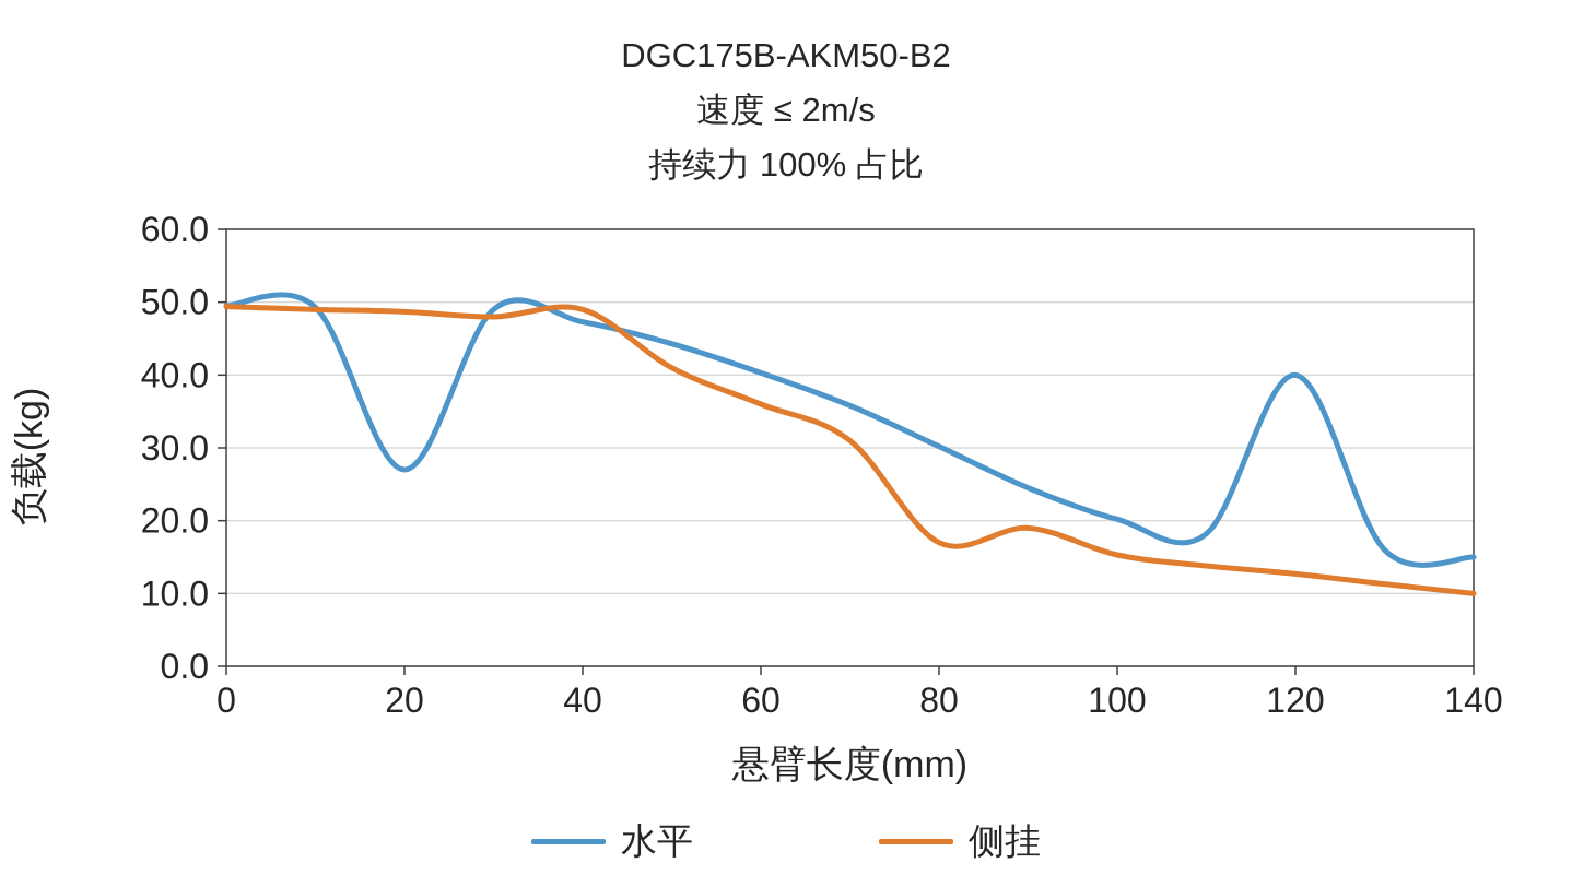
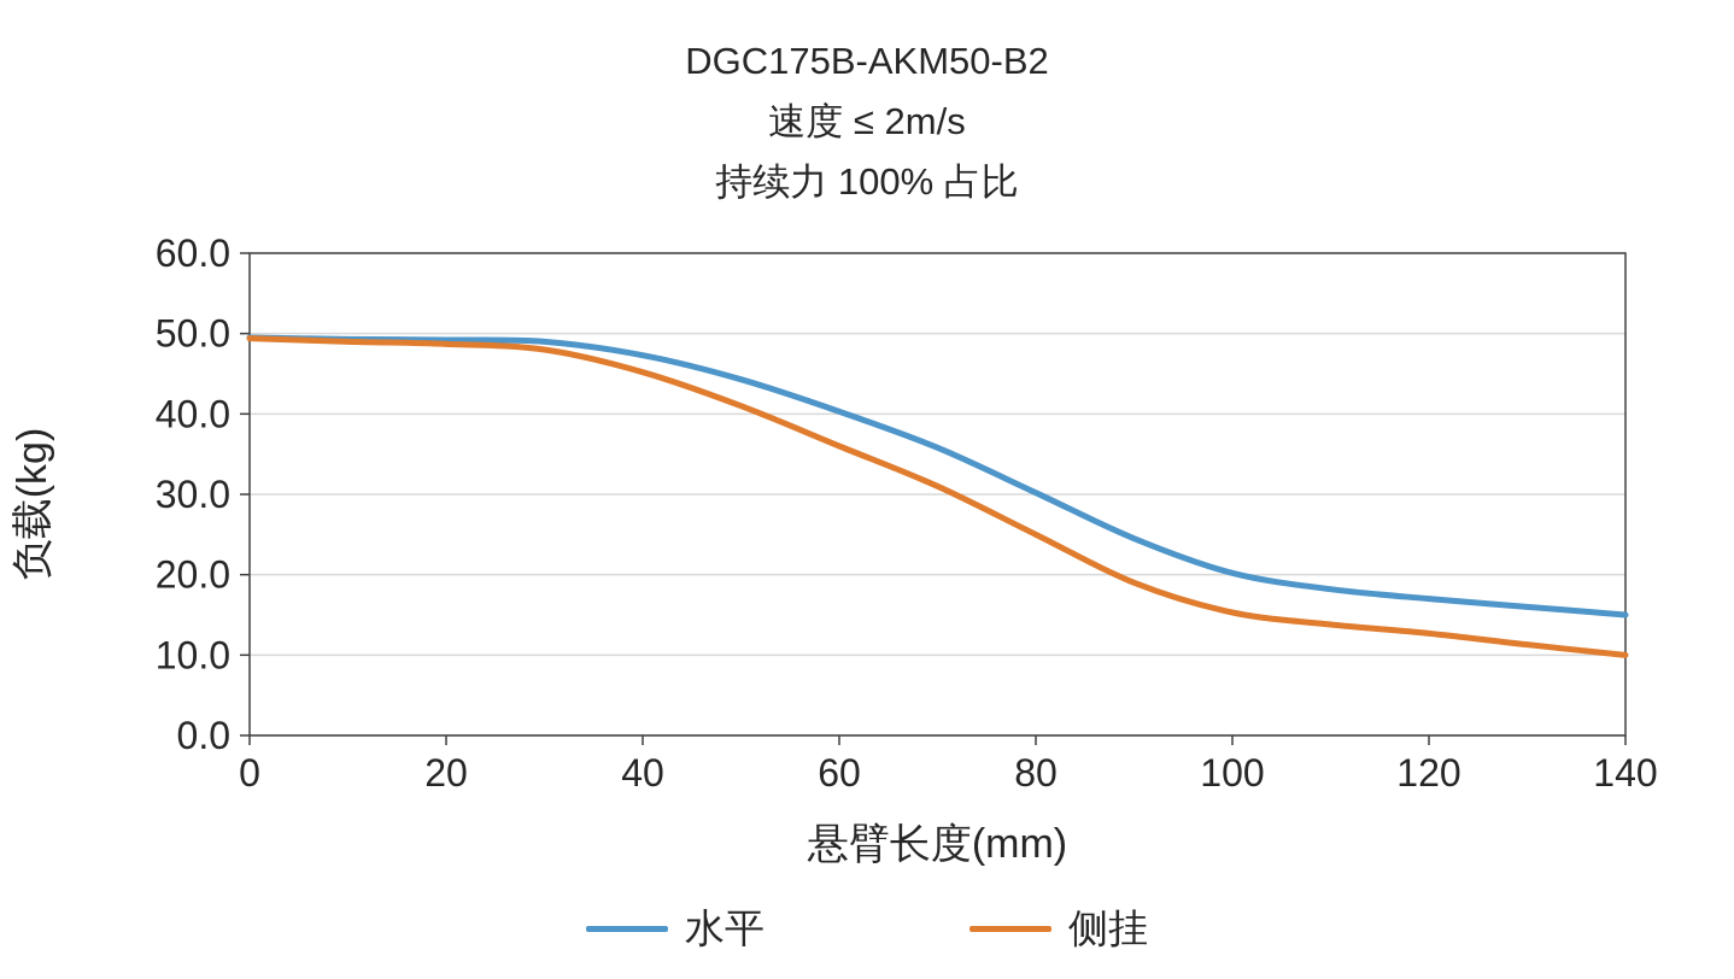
水平/20: 27 -> 49
侧挂/40: 49 -> 45
侧挂/80: 17 -> 25
水平/120: 40 -> 17
